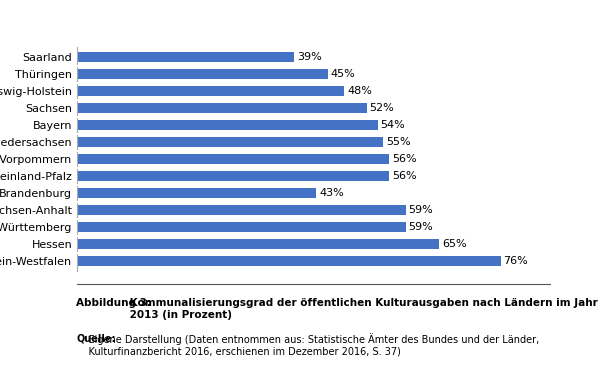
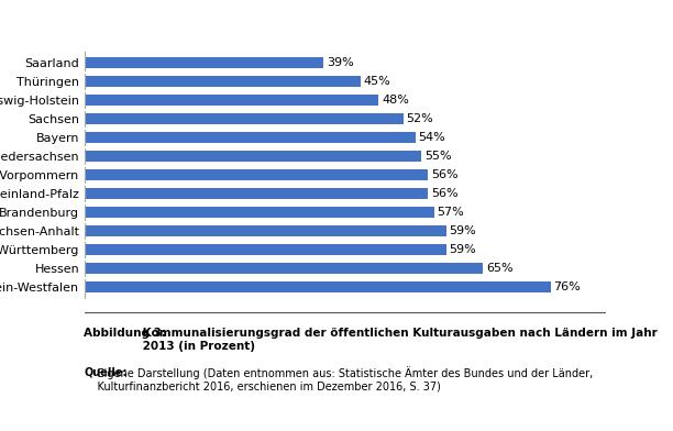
Brandenburg: 43% -> 57%
